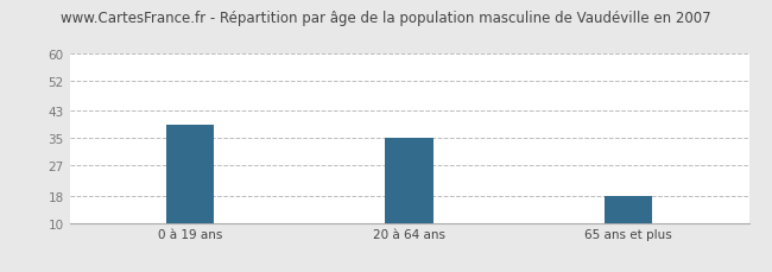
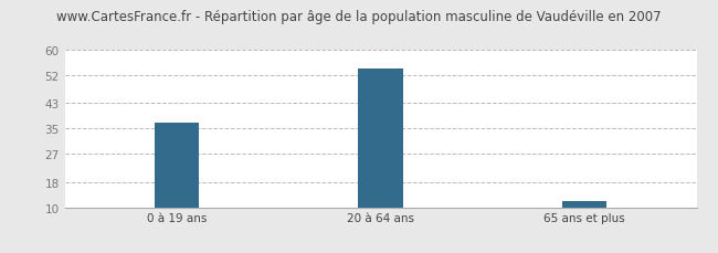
0 à 19 ans: 39 -> 37
20 à 64 ans: 35 -> 54
65 ans et plus: 18 -> 12
